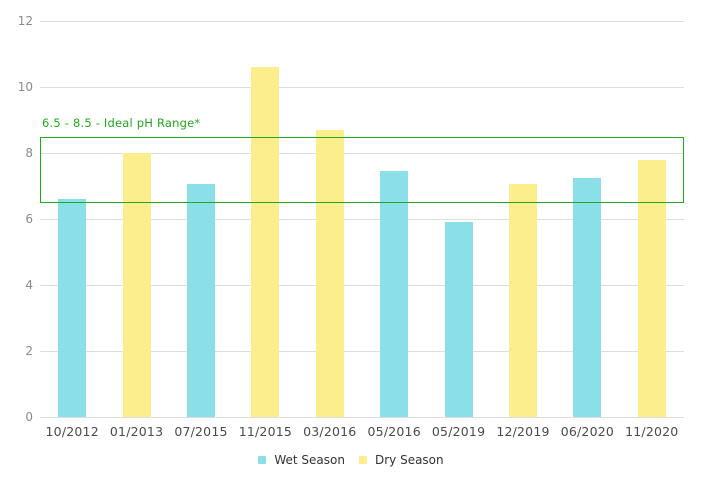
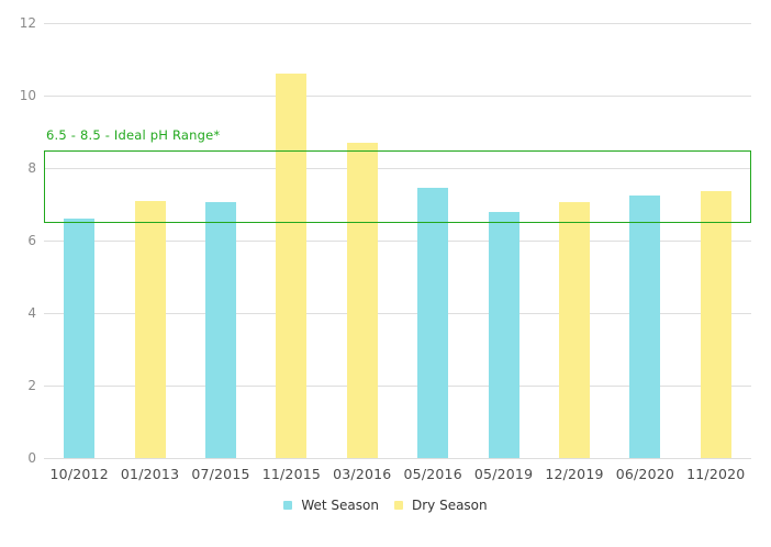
Dry Season/01/2013: 8.0 -> 7.1
Wet Season/05/2019: 5.9 -> 6.8
Dry Season/11/2020: 7.8 -> 7.3
